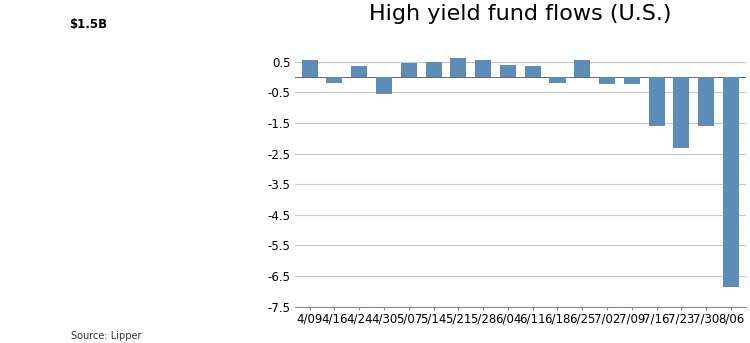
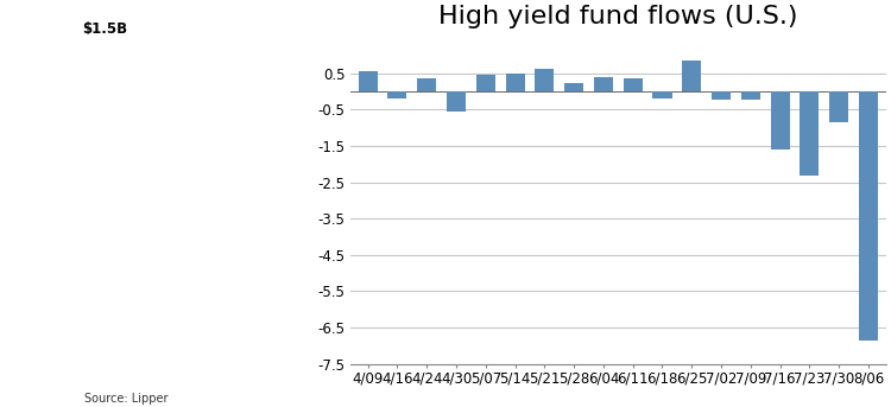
5/28: 0.55 -> 0.25
6/25: 0.57 -> 0.85
7/30: -1.60 -> -0.85
